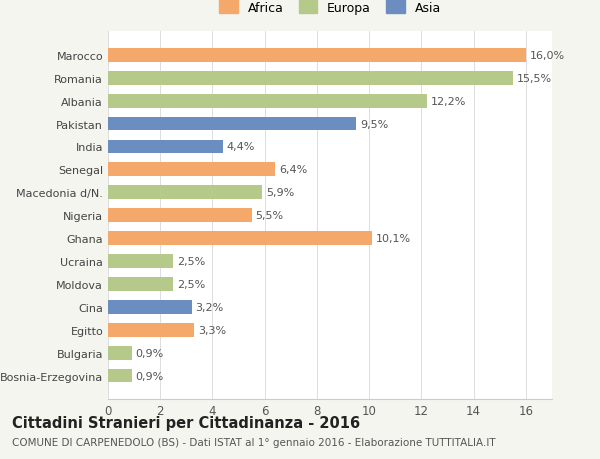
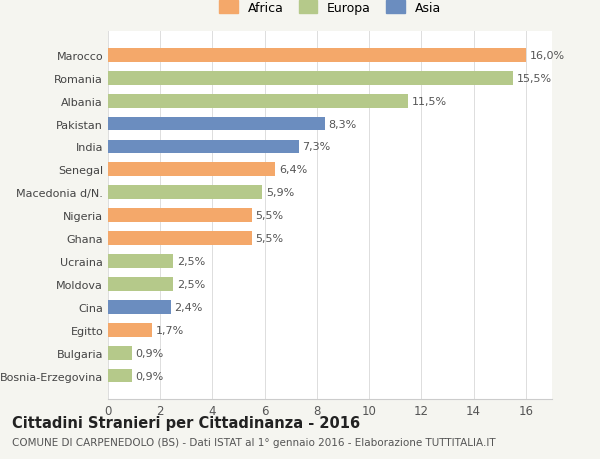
Albania: 12,2% -> 11,5%
Pakistan: 9,5% -> 8,3%
India: 4,4% -> 7,3%
Ghana: 10,1% -> 5,5%
Cina: 3,2% -> 2,4%
Egitto: 3,3% -> 1,7%
